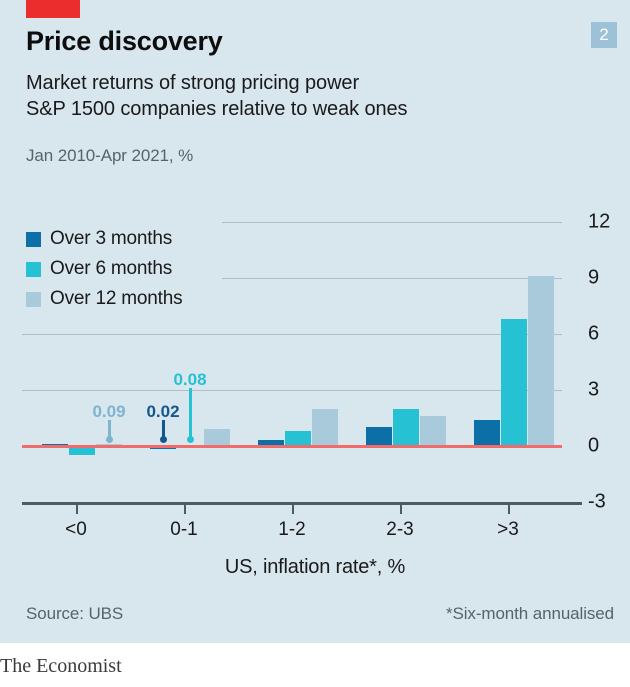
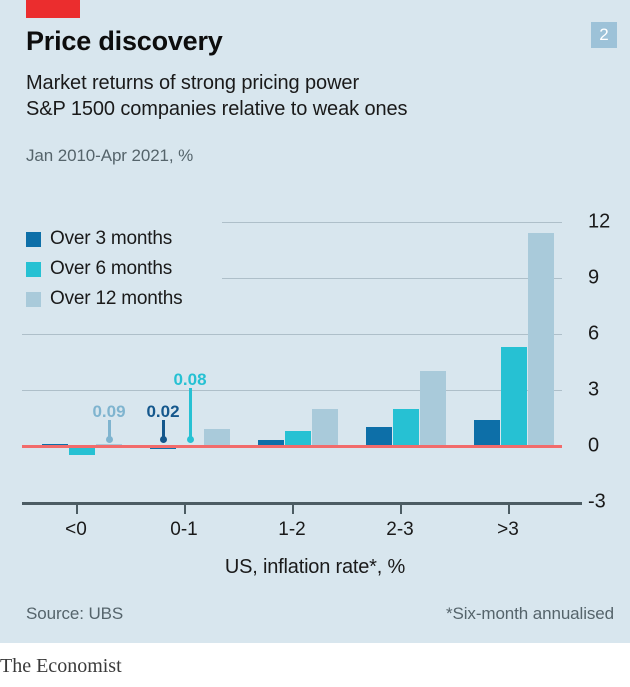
Over 12 months/2-3: 1.6 -> 4.0
Over 6 months/>3: 6.8 -> 5.3
Over 12 months/>3: 9.1 -> 11.4
